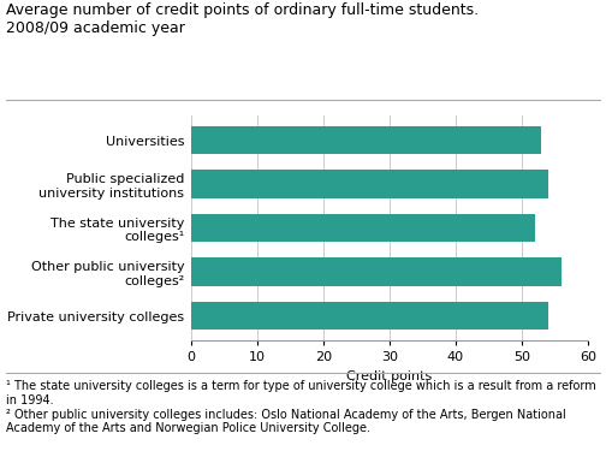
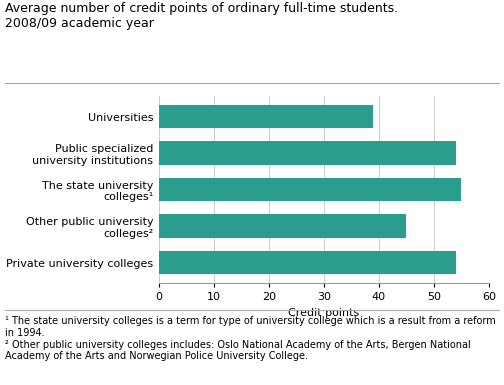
Universities: 53 -> 39
The state university colleges¹: 52 -> 55
Other public university colleges²: 56 -> 45
